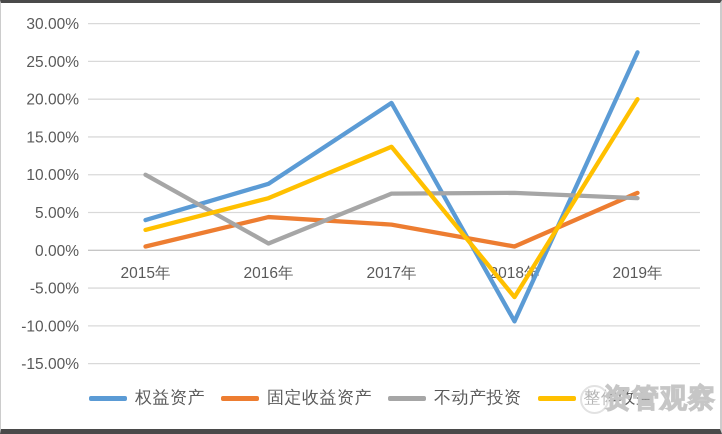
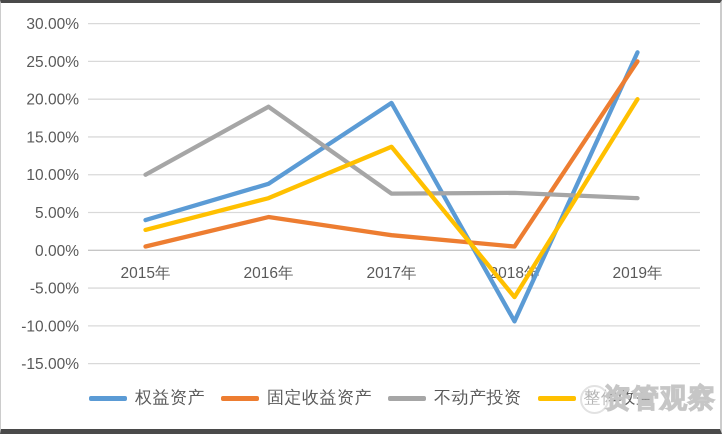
不动产投资/2016年: 1% -> 19%
固定收益资产/2017年: 3% -> 2%
固定收益资产/2019年: 8% -> 25%
